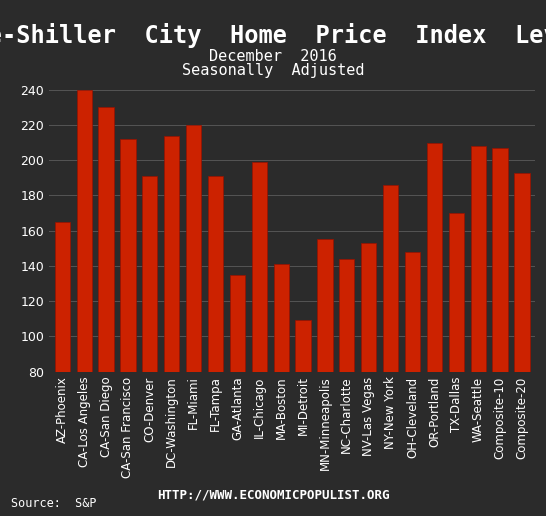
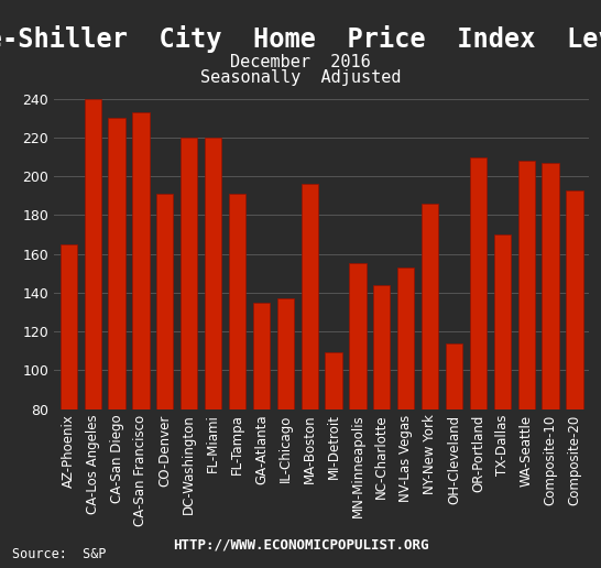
CA-San Francisco: 212 -> 233
DC-Washington: 214 -> 220
IL-Chicago: 199 -> 137
MA-Boston: 141 -> 196
OH-Cleveland: 148 -> 114
